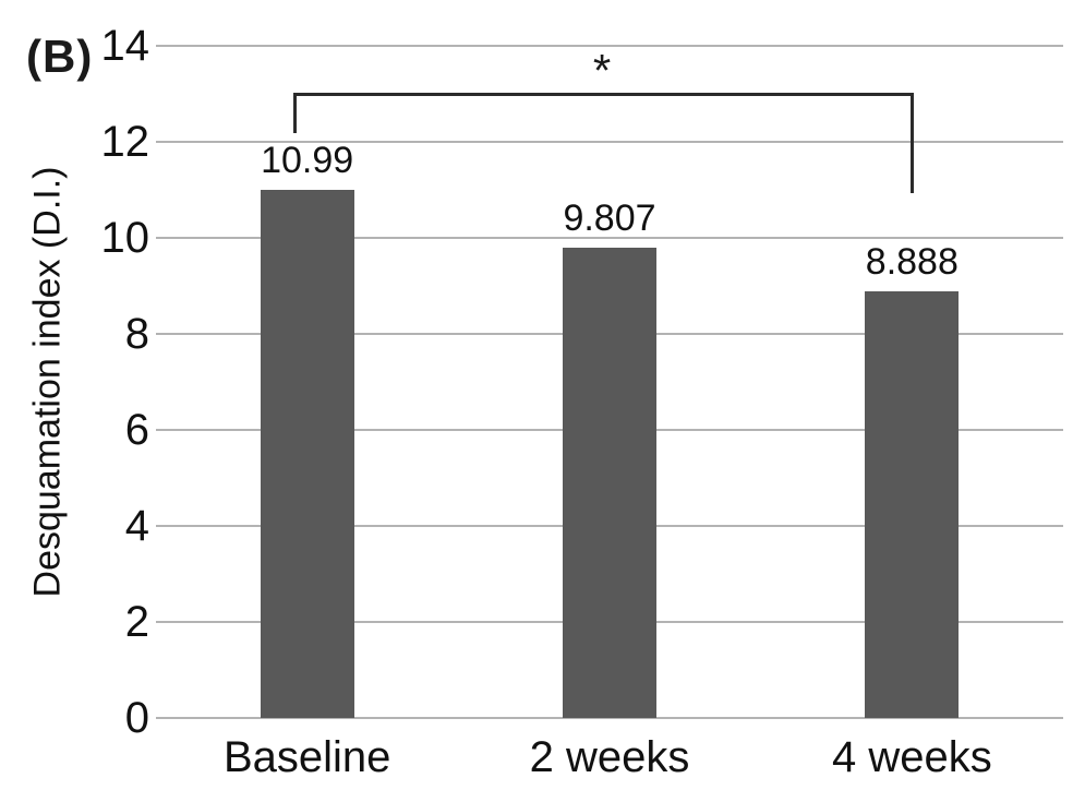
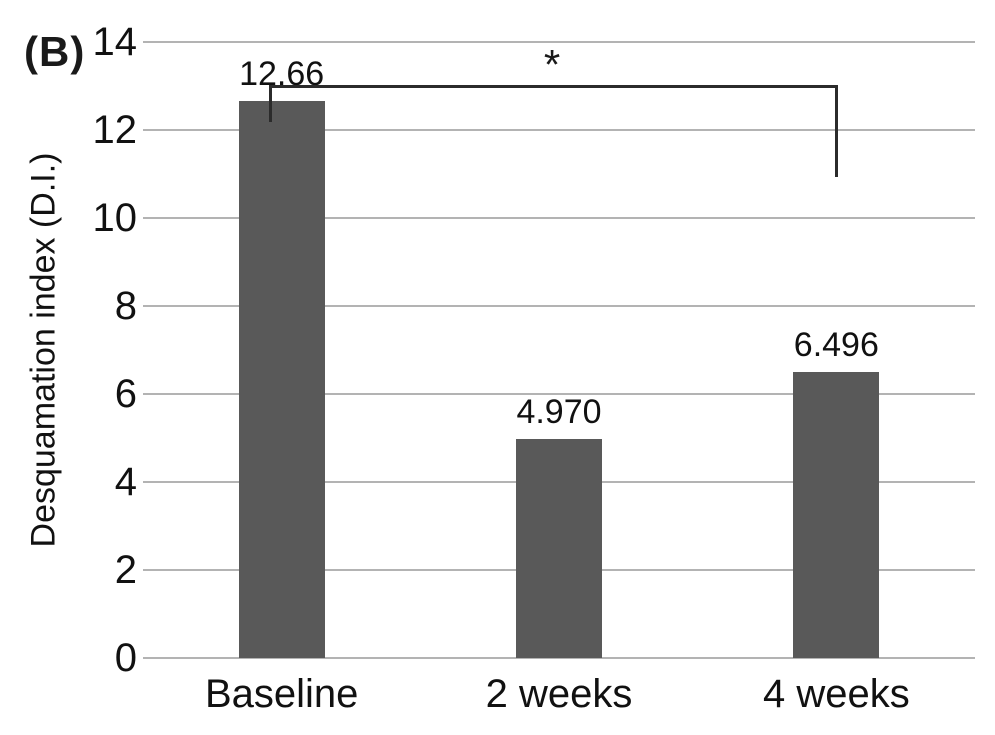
Baseline: 10.99 -> 12.66
2 weeks: 9.807 -> 4.970
4 weeks: 8.888 -> 6.496
